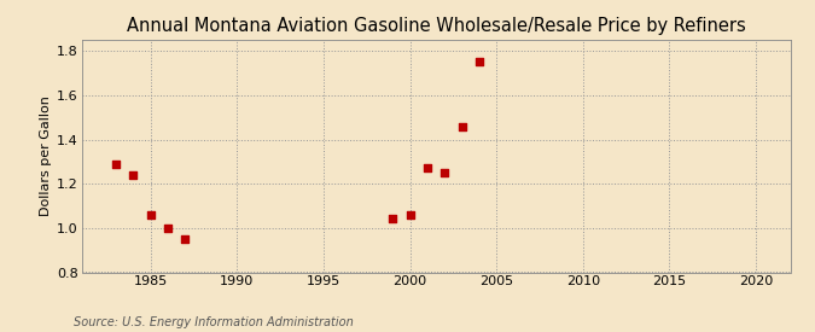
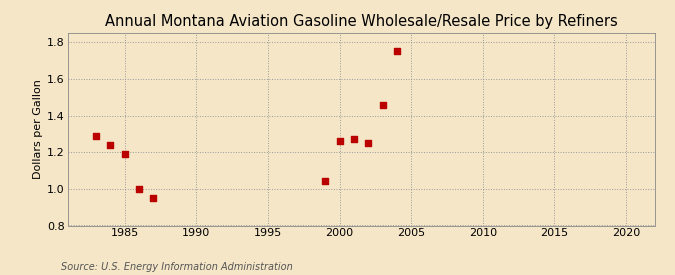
1985: 1.06 -> 1.19
2000: 1.06 -> 1.26
